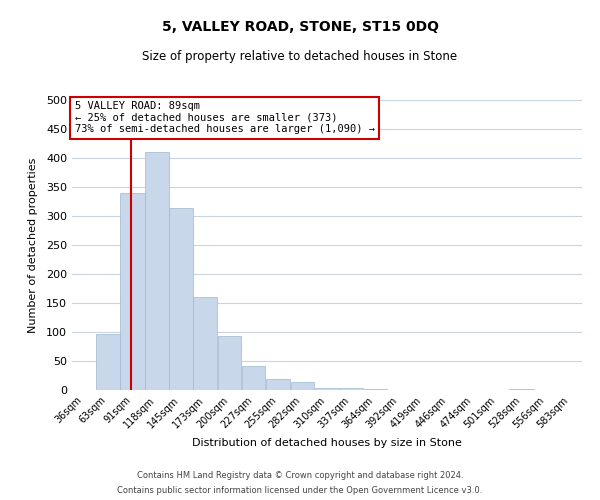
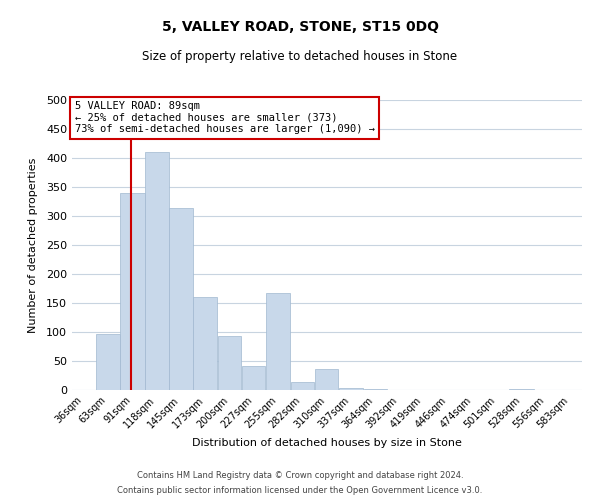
255sqm: 19 -> 168
310sqm: 4 -> 36
